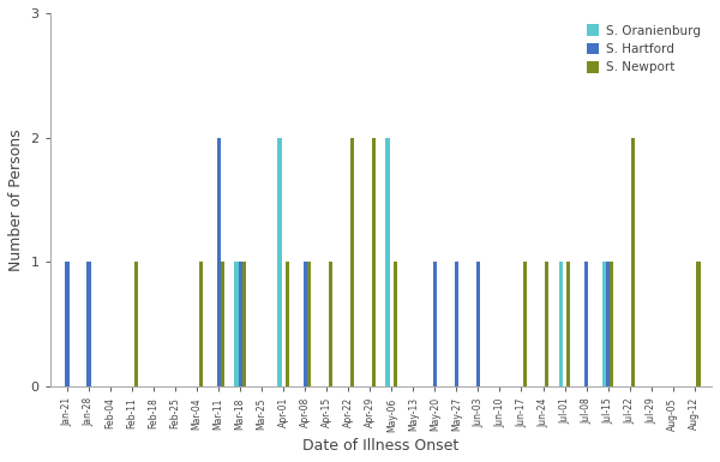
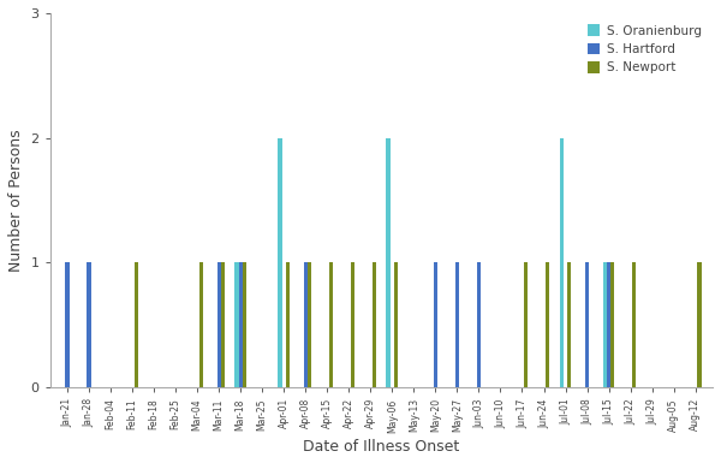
S. Hartford/Mar-11: 2 -> 1
S. Newport/Apr-22: 2 -> 1
S. Newport/Apr-29: 2 -> 1
S. Oranienburg/Jul-01: 1 -> 2
S. Newport/Jul-22: 2 -> 1
